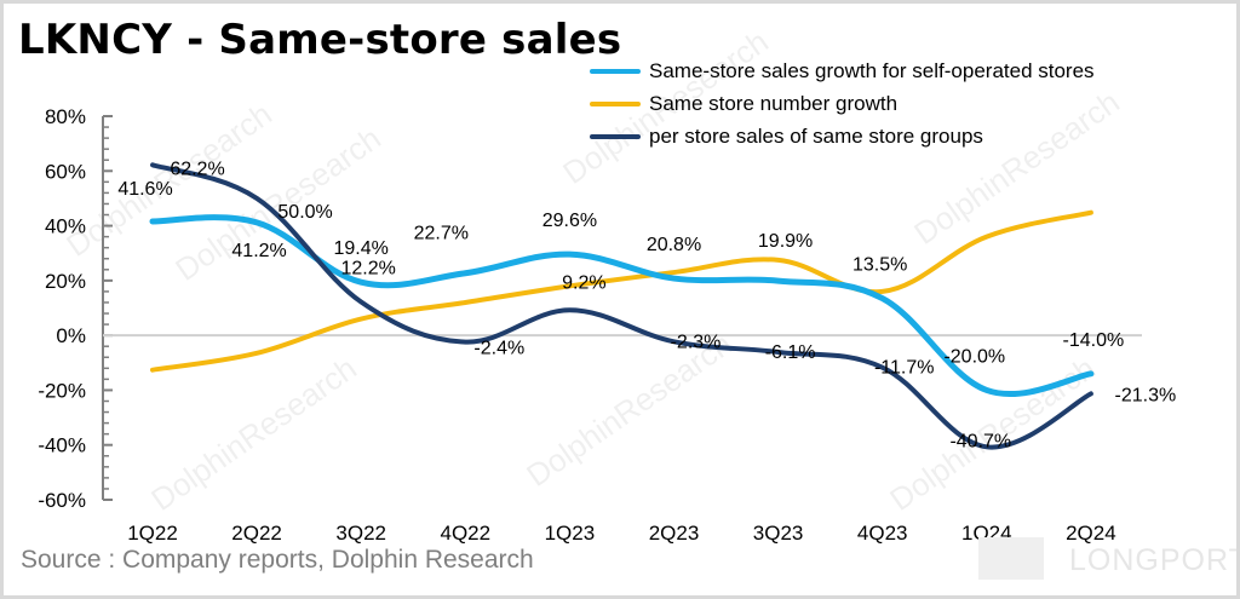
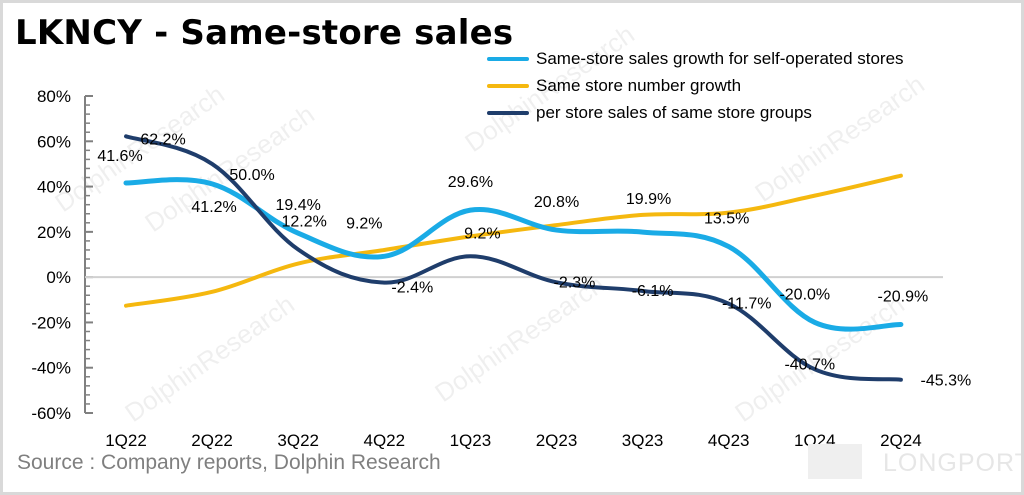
Same-store sales growth for self-operated stores/4Q22: 22.7% -> 9.2%
Same store number growth/4Q23: 16% -> 28%
Same-store sales growth for self-operated stores/2Q24: -14.0% -> -20.9%
per store sales of same store groups/2Q24: -21.3% -> -45.3%
